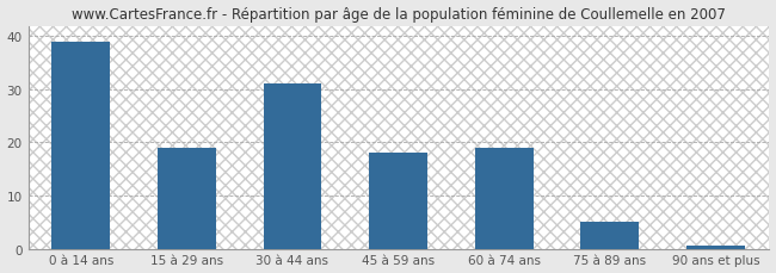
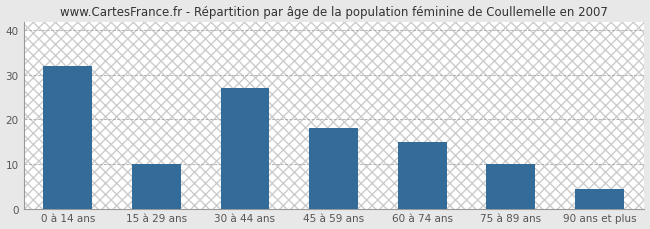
0 à 14 ans: 39.0 -> 32.0
15 à 29 ans: 19.0 -> 10.0
30 à 44 ans: 31.0 -> 27.0
60 à 74 ans: 19.0 -> 15.0
75 à 89 ans: 5.0 -> 10.0
90 ans et plus: 0.5 -> 4.5
